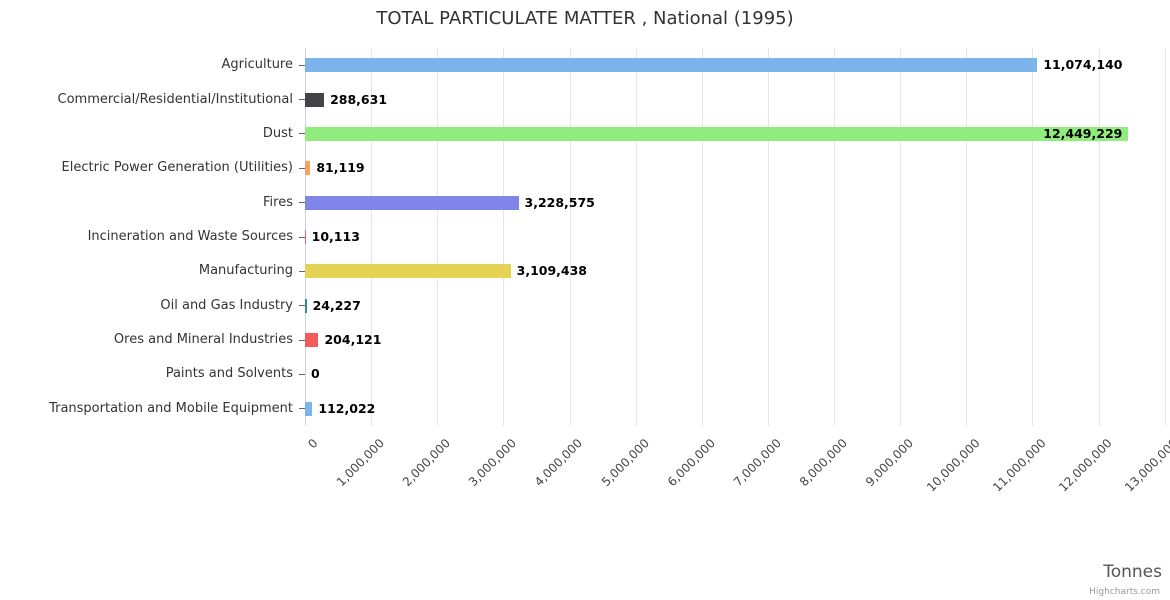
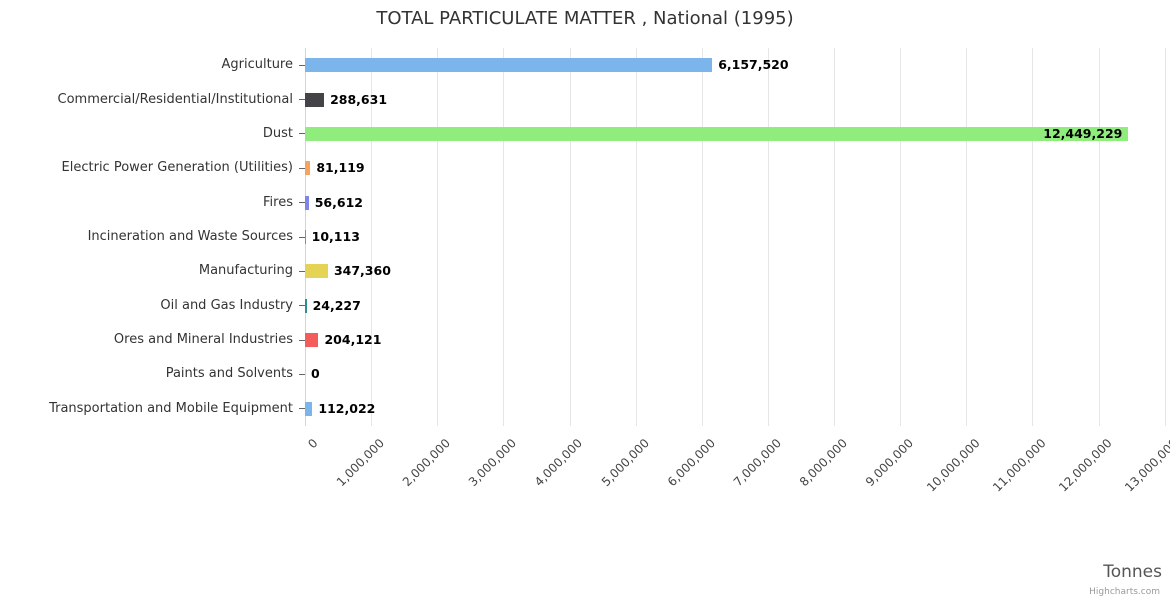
Agriculture: 11,074,140 -> 6,157,520
Fires: 3,228,575 -> 56,612
Manufacturing: 3,109,438 -> 347,360
